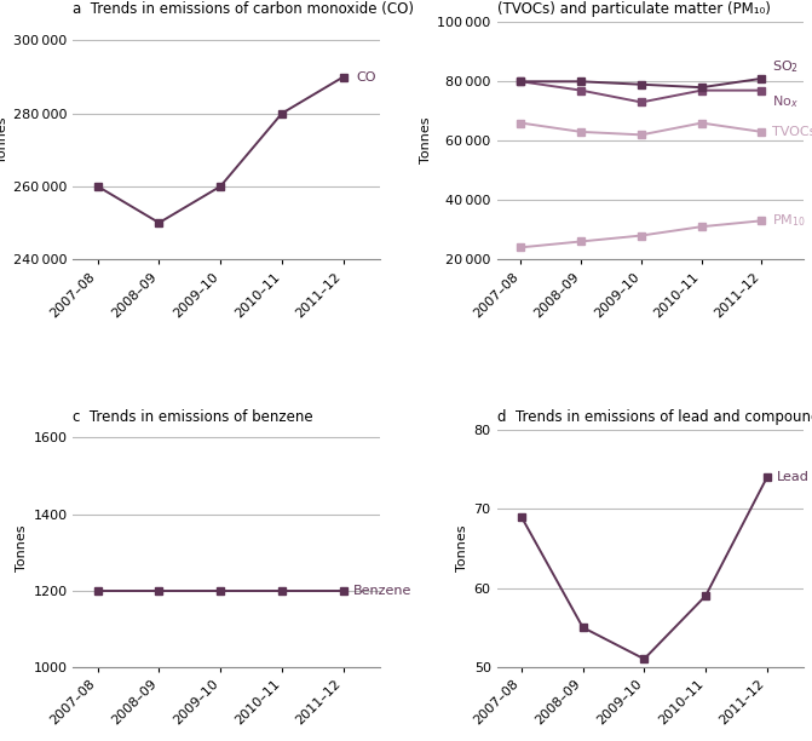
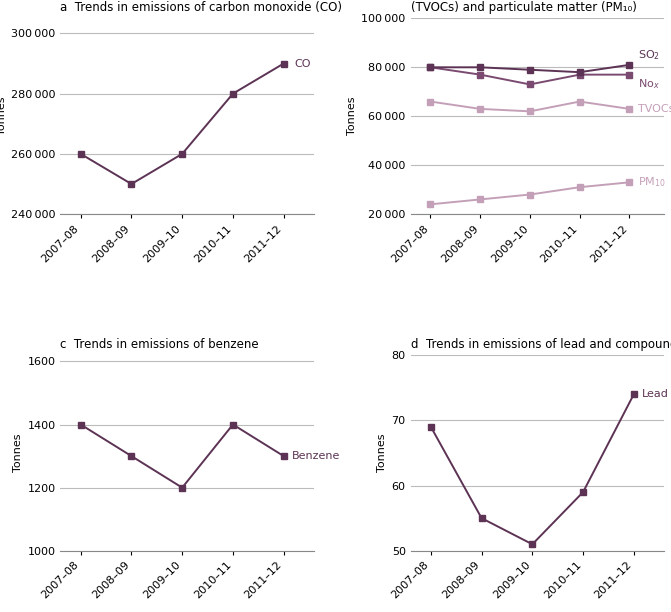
c Trends in emissions of benzene/2007–08: 1200 -> 1400
c Trends in emissions of benzene/2008–09: 1200 -> 1300
c Trends in emissions of benzene/2010–11: 1200 -> 1400
c Trends in emissions of benzene/2011–12: 1200 -> 1300
